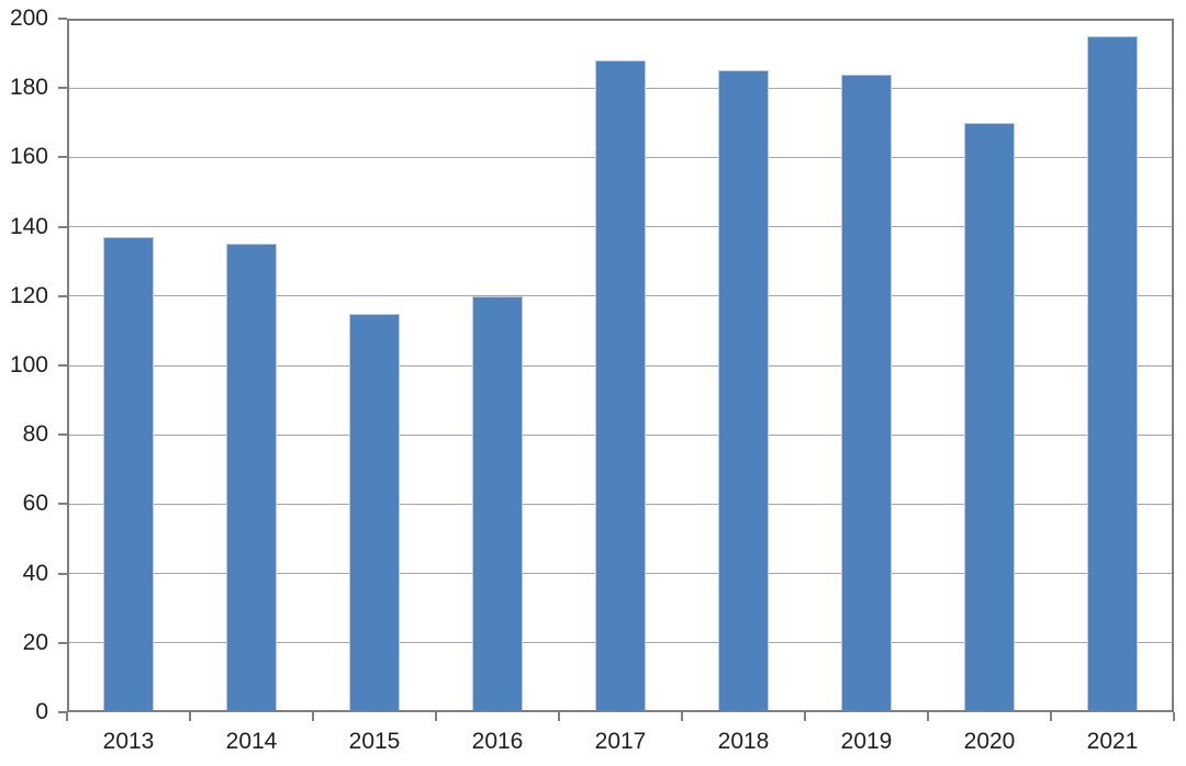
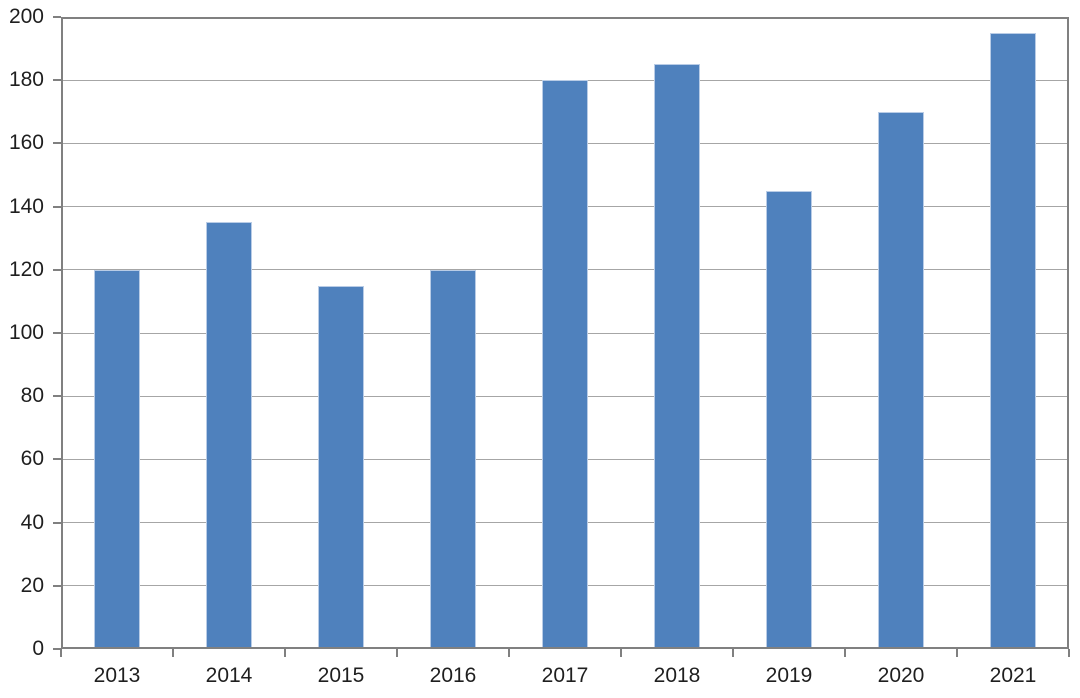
2013: 137 -> 120
2017: 188 -> 180
2019: 184 -> 145
